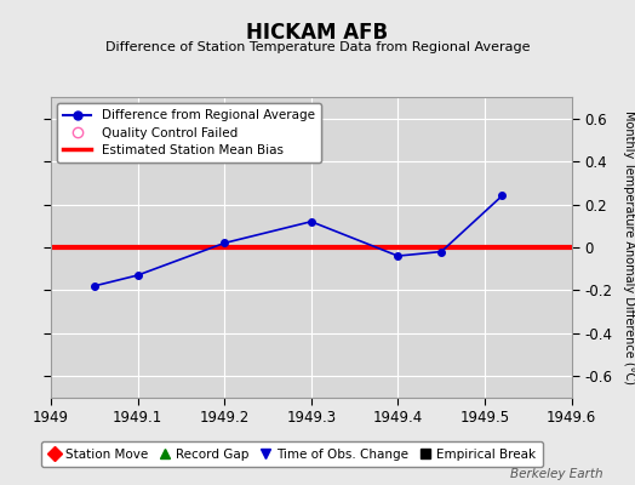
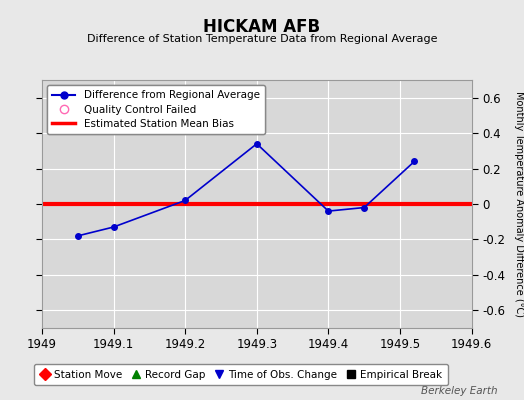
1949.3: 0.12 -> 0.34
